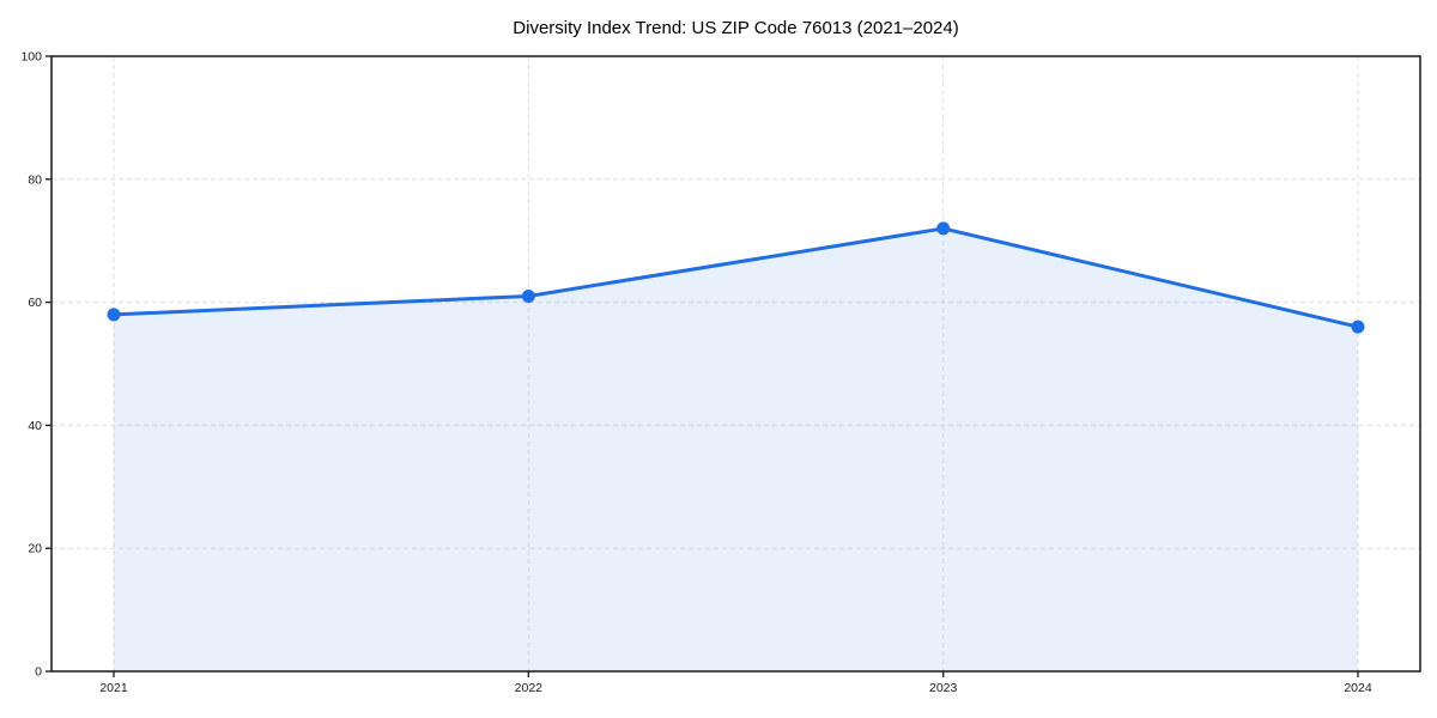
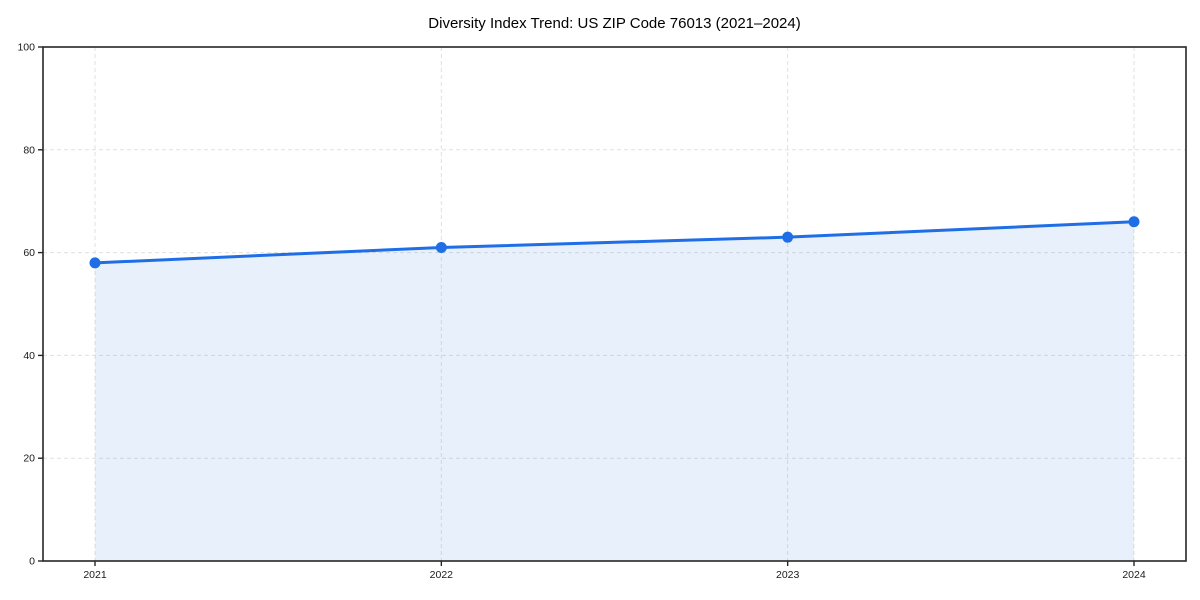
2023: 72 -> 63
2024: 56 -> 66
